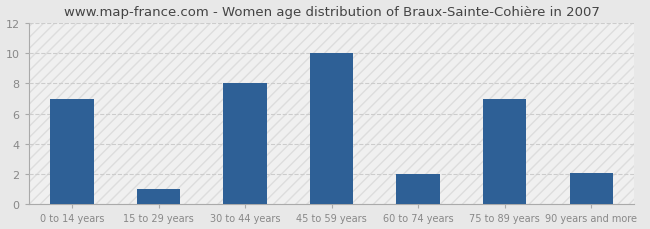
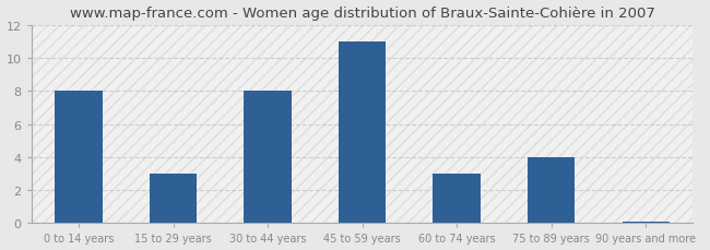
0 to 14 years: 7.0 -> 8.0
15 to 29 years: 1.0 -> 3.0
45 to 59 years: 10.0 -> 11.0
60 to 74 years: 2.0 -> 3.0
75 to 89 years: 7.0 -> 4.0
90 years and more: 2.1 -> 0.1
